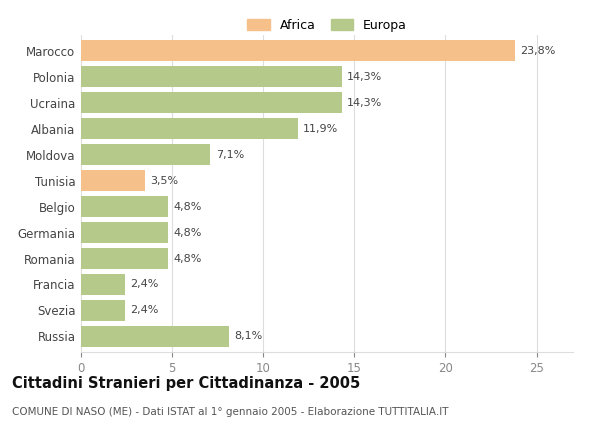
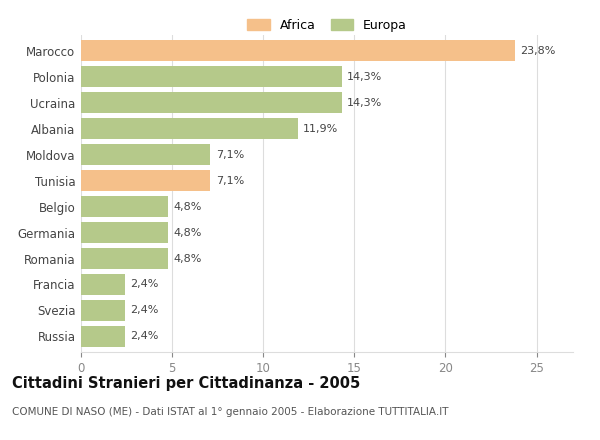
Tunisia: 3,5% -> 7,1%
Russia: 8,1% -> 2,4%
